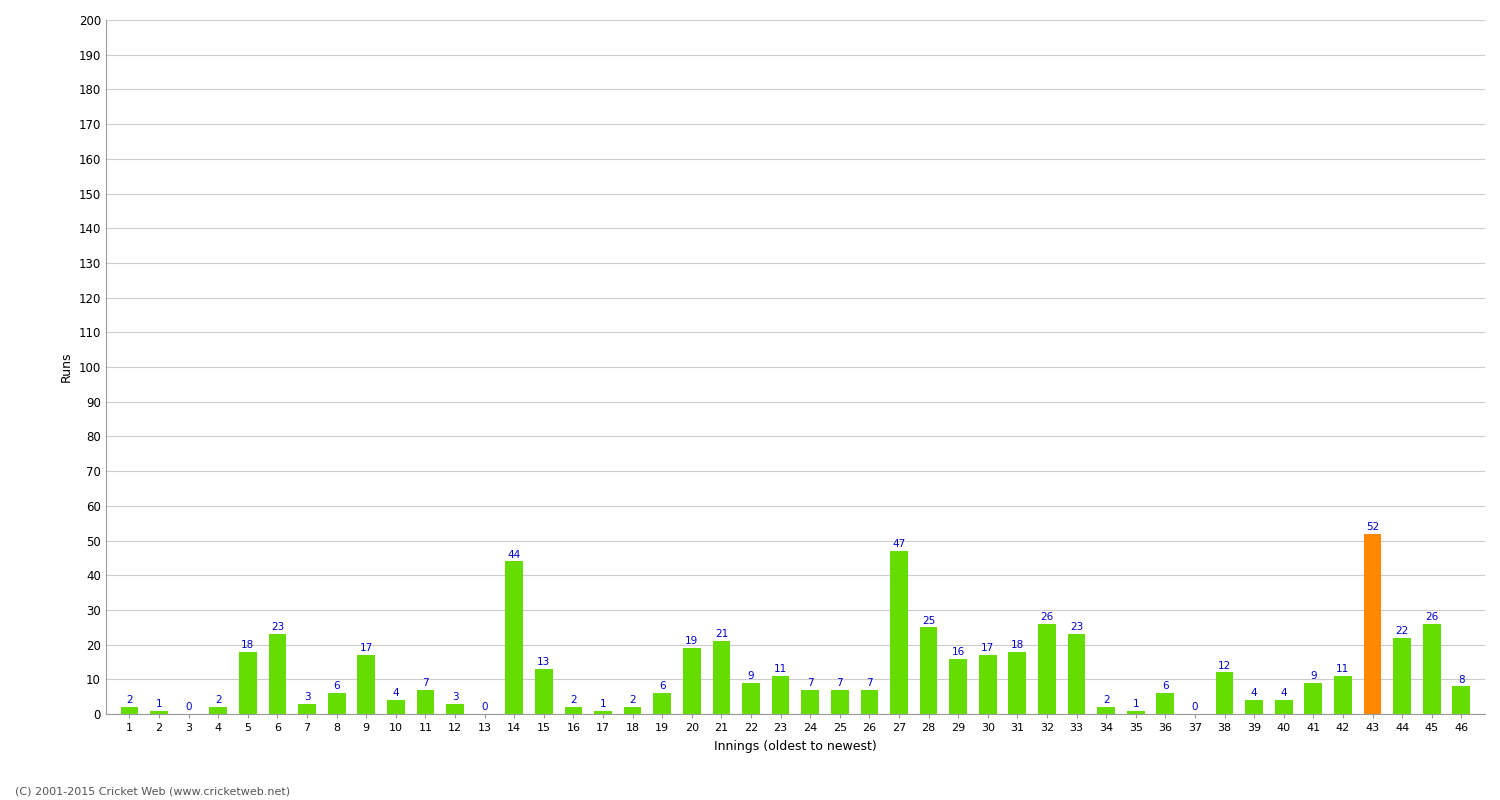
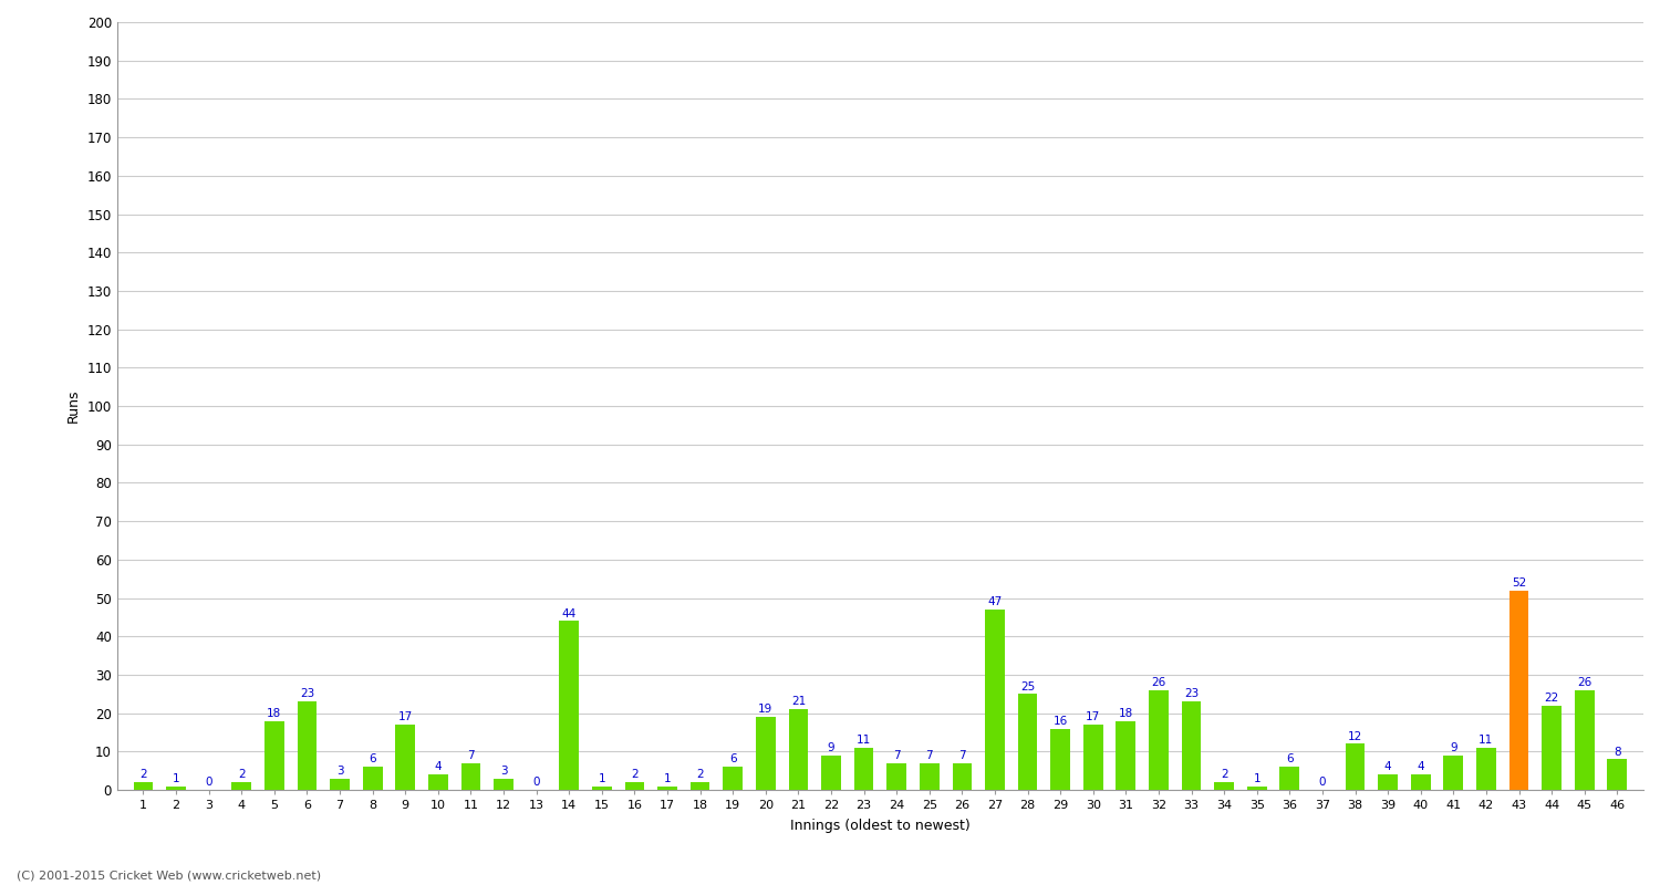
15: 13 -> 1
